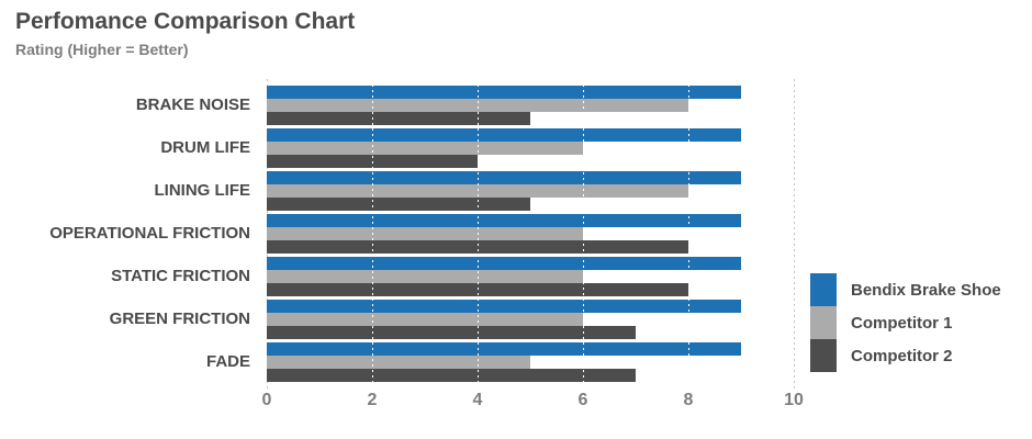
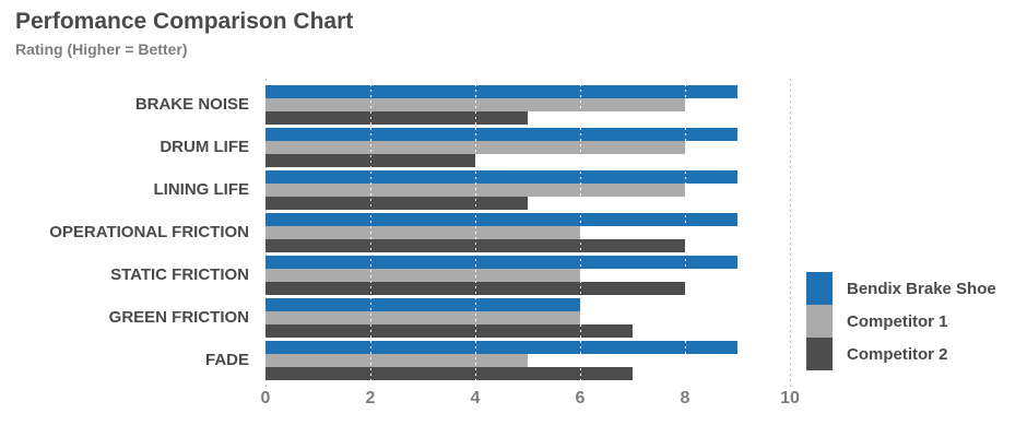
Competitor 1/DRUM LIFE: 6 -> 8
Bendix Brake Shoe/GREEN FRICTION: 9 -> 6
